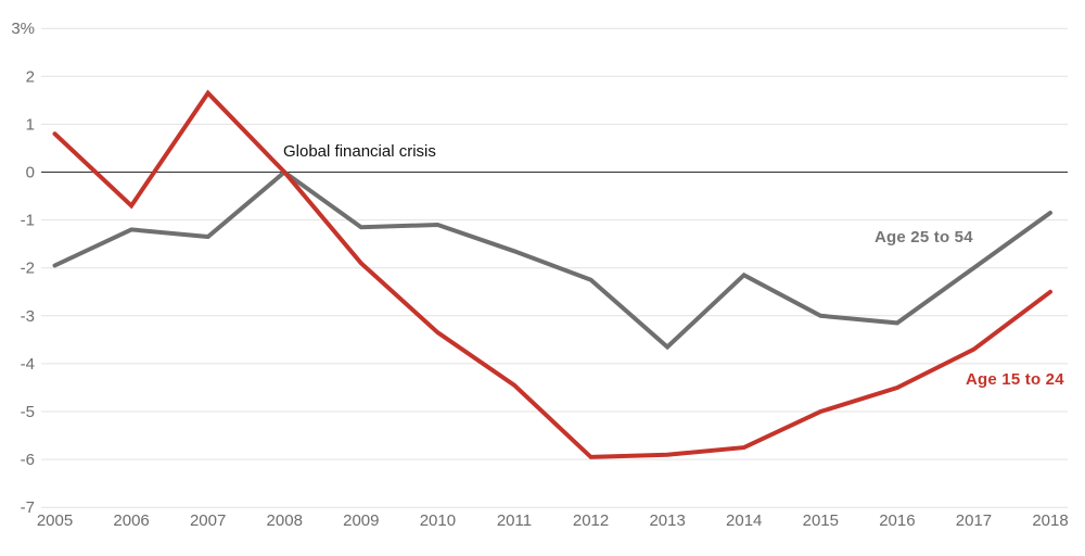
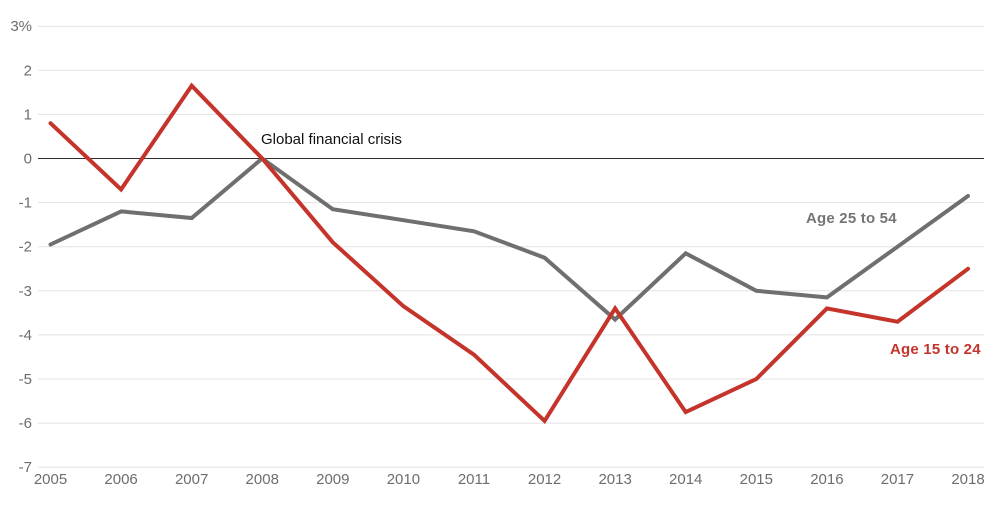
Age 25 to 54/2010: -1.1% -> -1.4%
Age 15 to 24/2013: -5.9% -> -3.4%
Age 15 to 24/2016: -4.5% -> -3.4%
